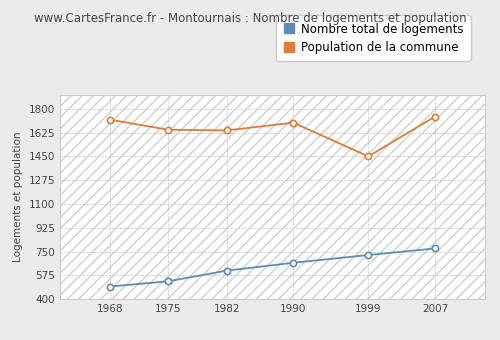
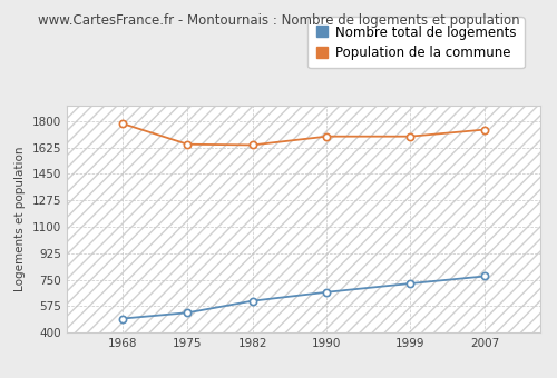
Population de la commune/1968: 1720 -> 1780
Population de la commune/1999: 1450 -> 1700
